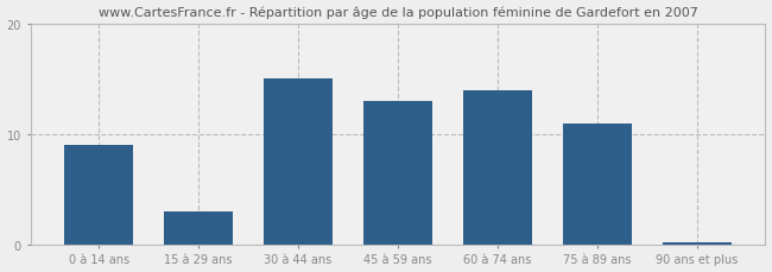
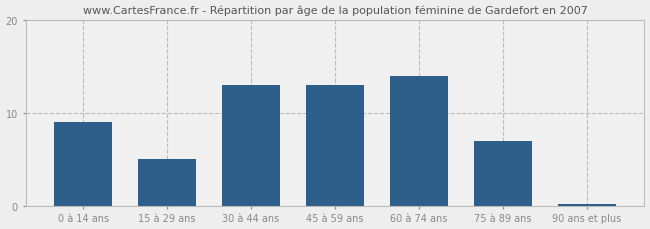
15 à 29 ans: 3.0 -> 5.0
30 à 44 ans: 15.0 -> 13.0
75 à 89 ans: 11.0 -> 7.0
